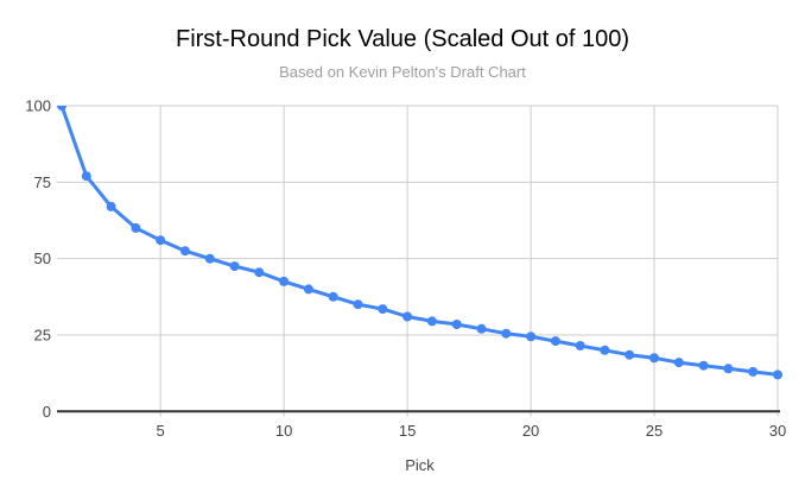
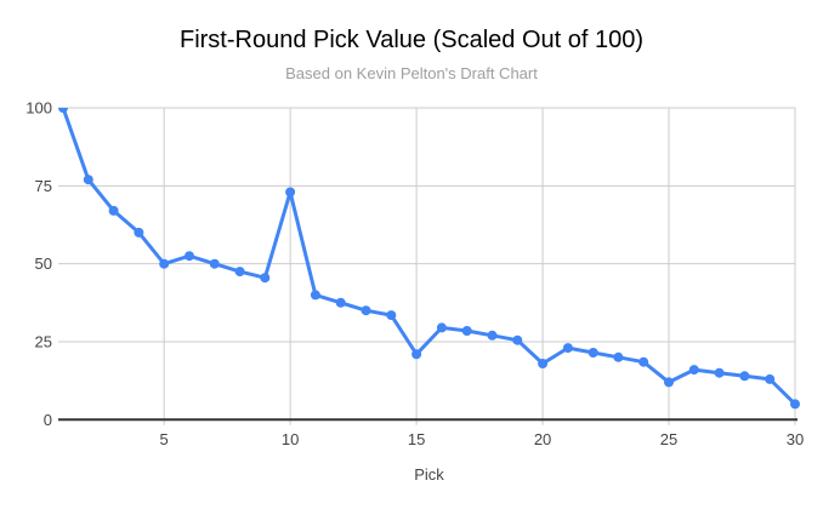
5: 56 -> 50
10: 42 -> 73
15: 31 -> 21
20: 24 -> 18
25: 18 -> 12
30: 12 -> 5
